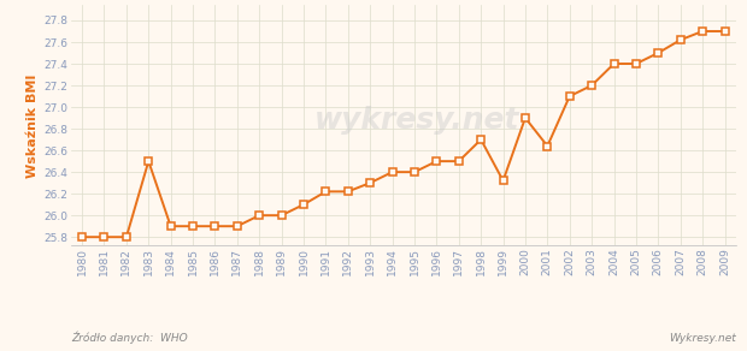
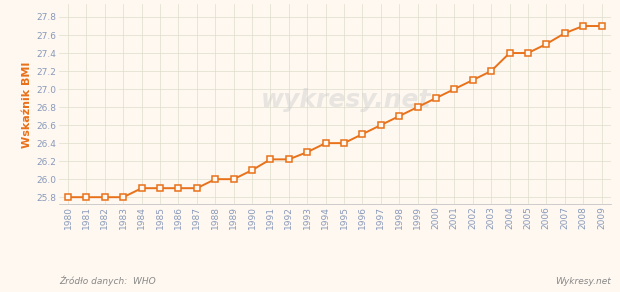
1983: 26.50 -> 25.80
1997: 26.50 -> 26.60
1999: 26.32 -> 26.80
2001: 26.64 -> 27.00
